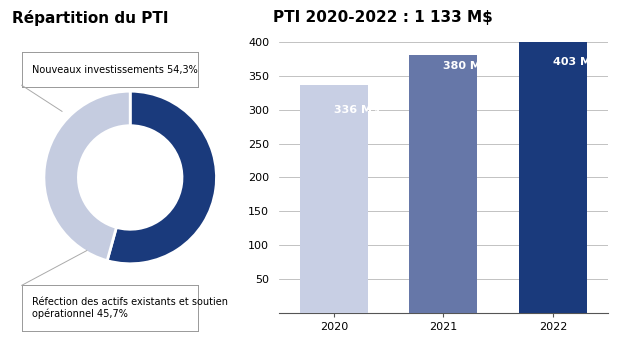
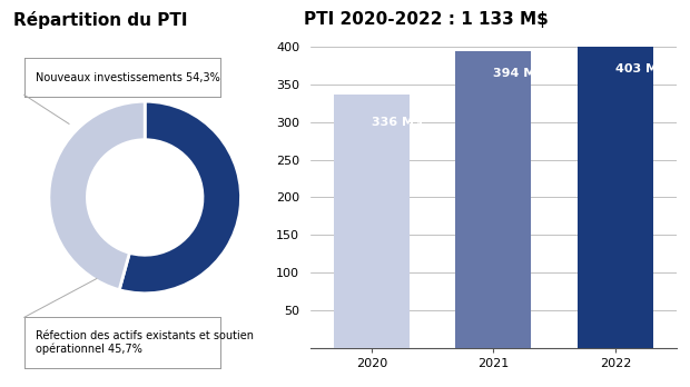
2021: 380 -> 394
